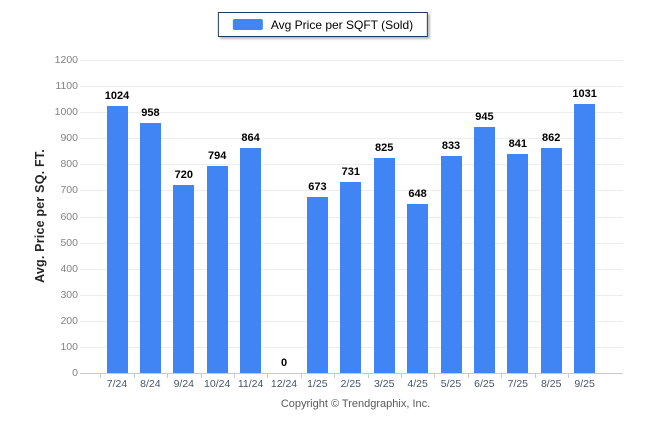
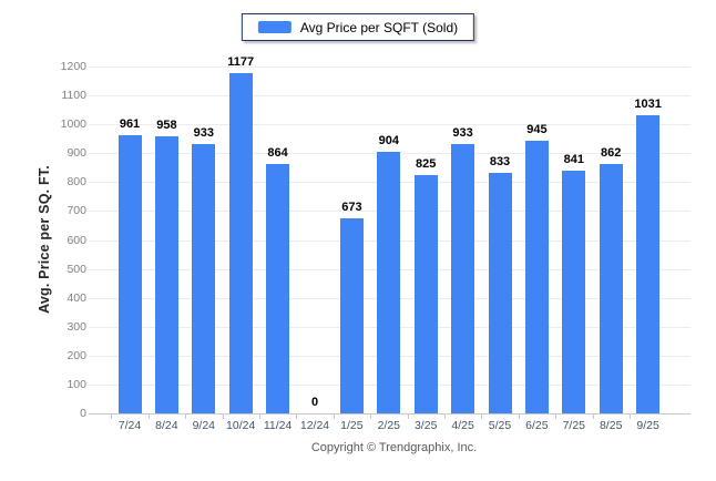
7/24: 1024 -> 961
9/24: 720 -> 933
10/24: 794 -> 1177
2/25: 731 -> 904
4/25: 648 -> 933
